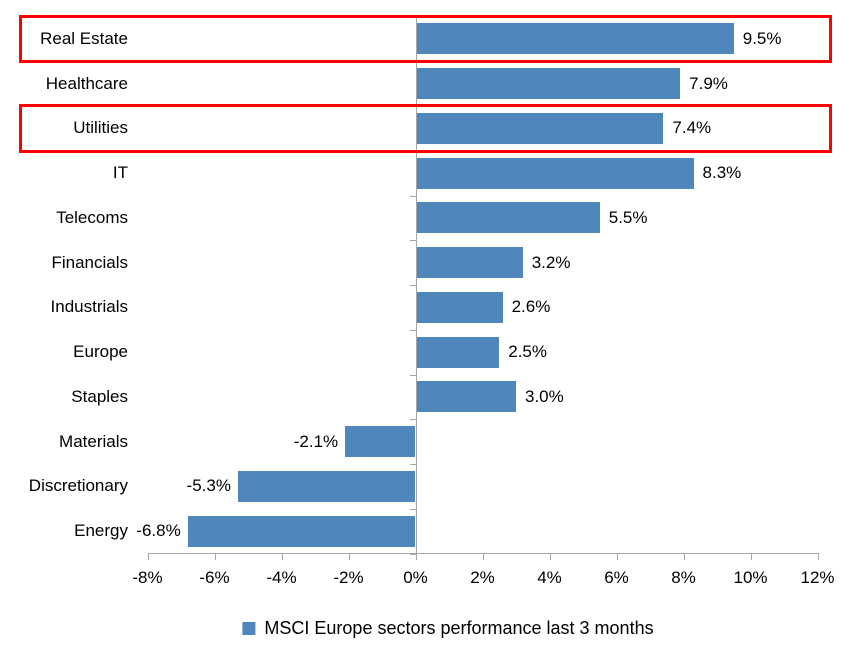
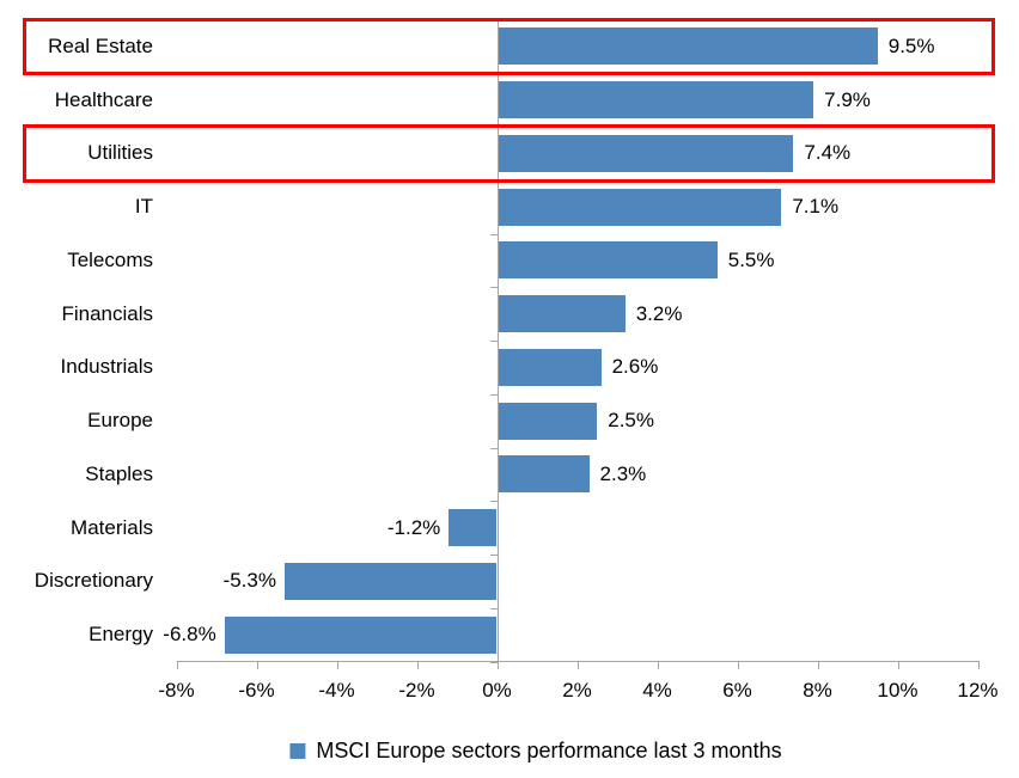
IT: 8.3% -> 7.1%
Staples: 3.0% -> 2.3%
Materials: -2.1% -> -1.2%
